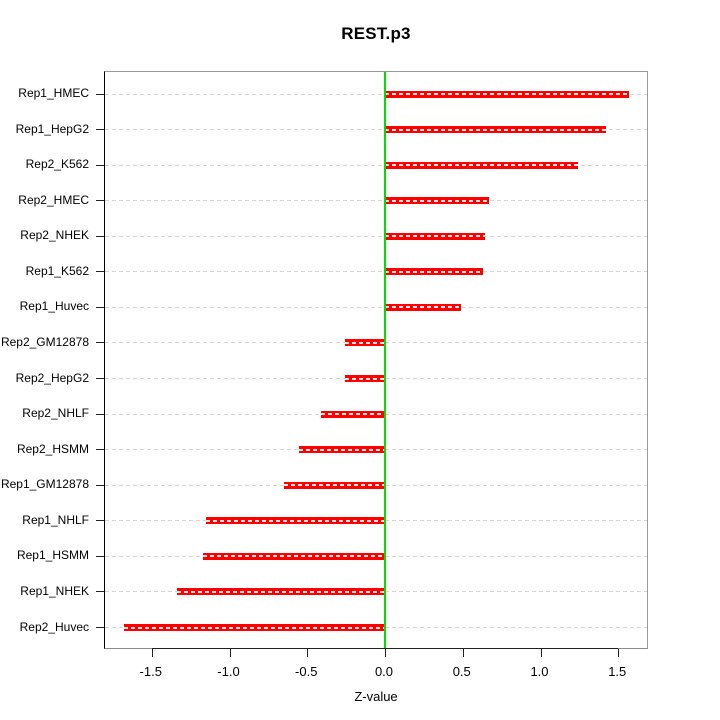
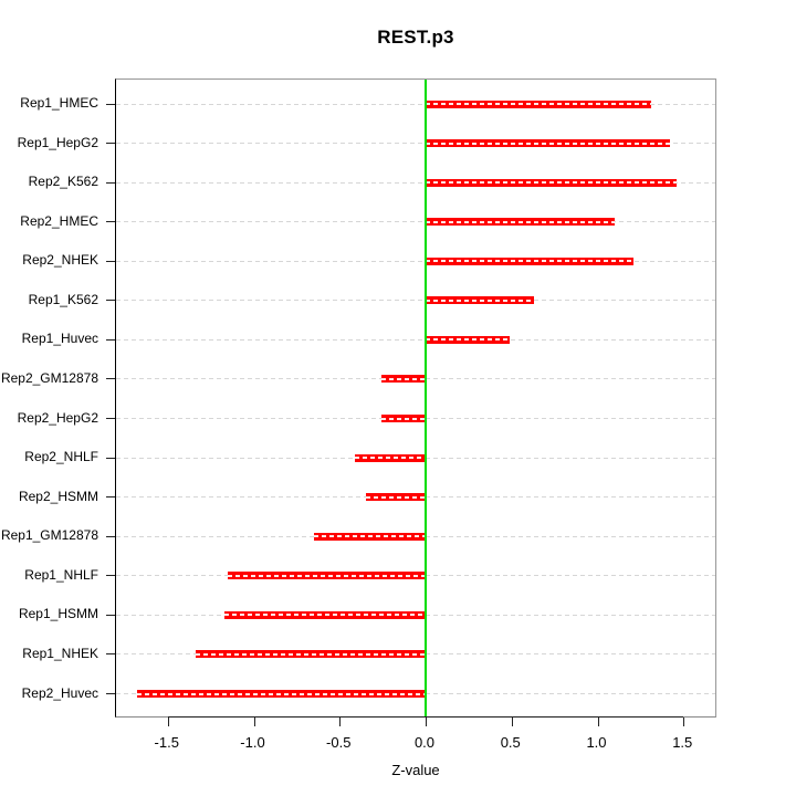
Rep1_HMEC: 1.57 -> 1.31
Rep2_K562: 1.24 -> 1.46
Rep2_HMEC: 0.67 -> 1.10
Rep2_NHEK: 0.64 -> 1.21
Rep2_HSMM: -0.55 -> -0.35
